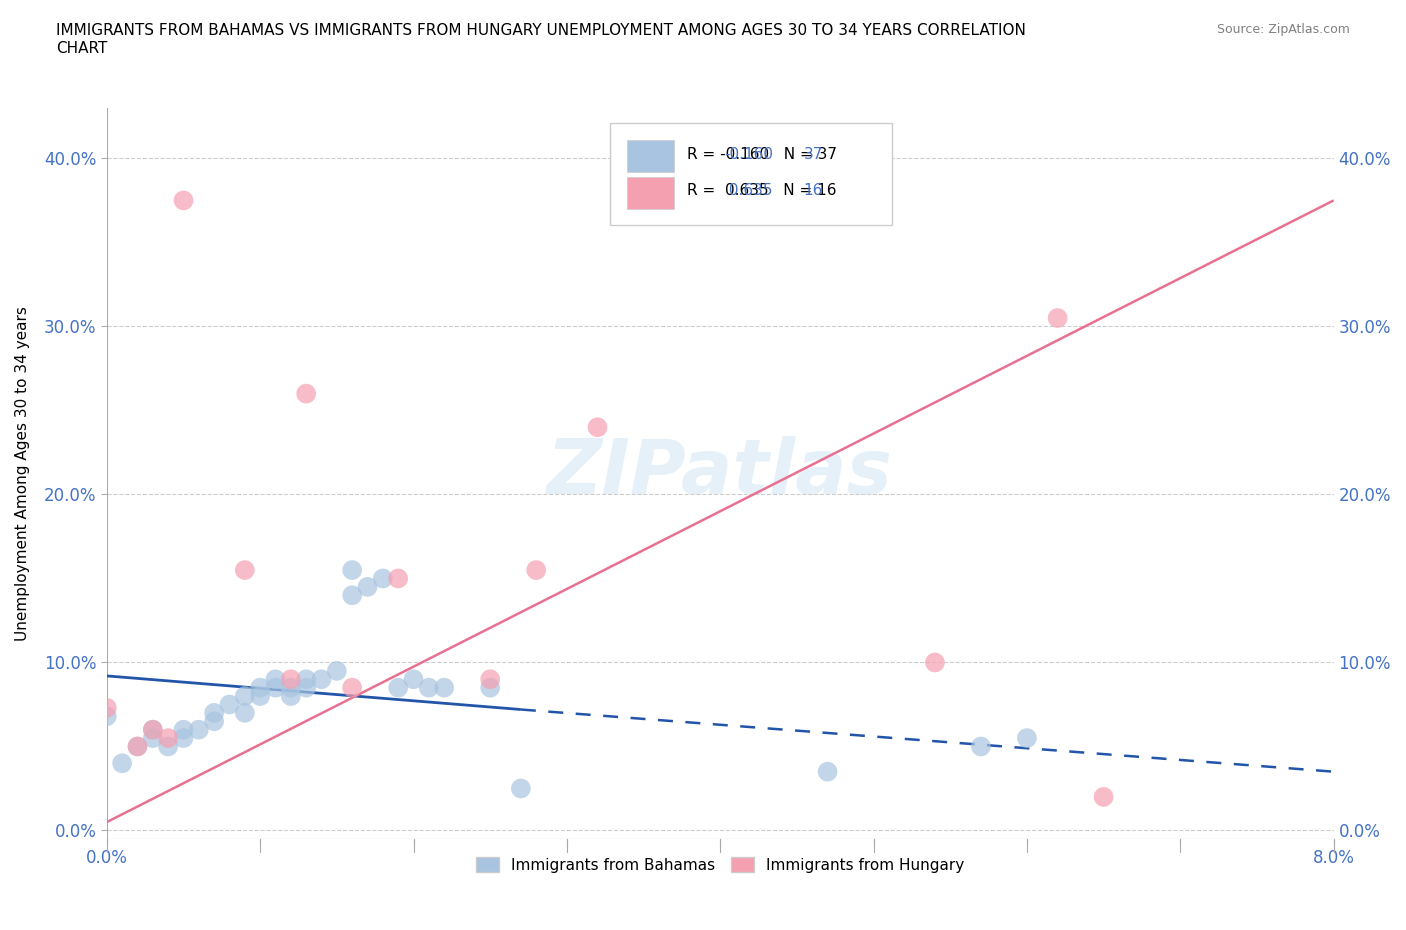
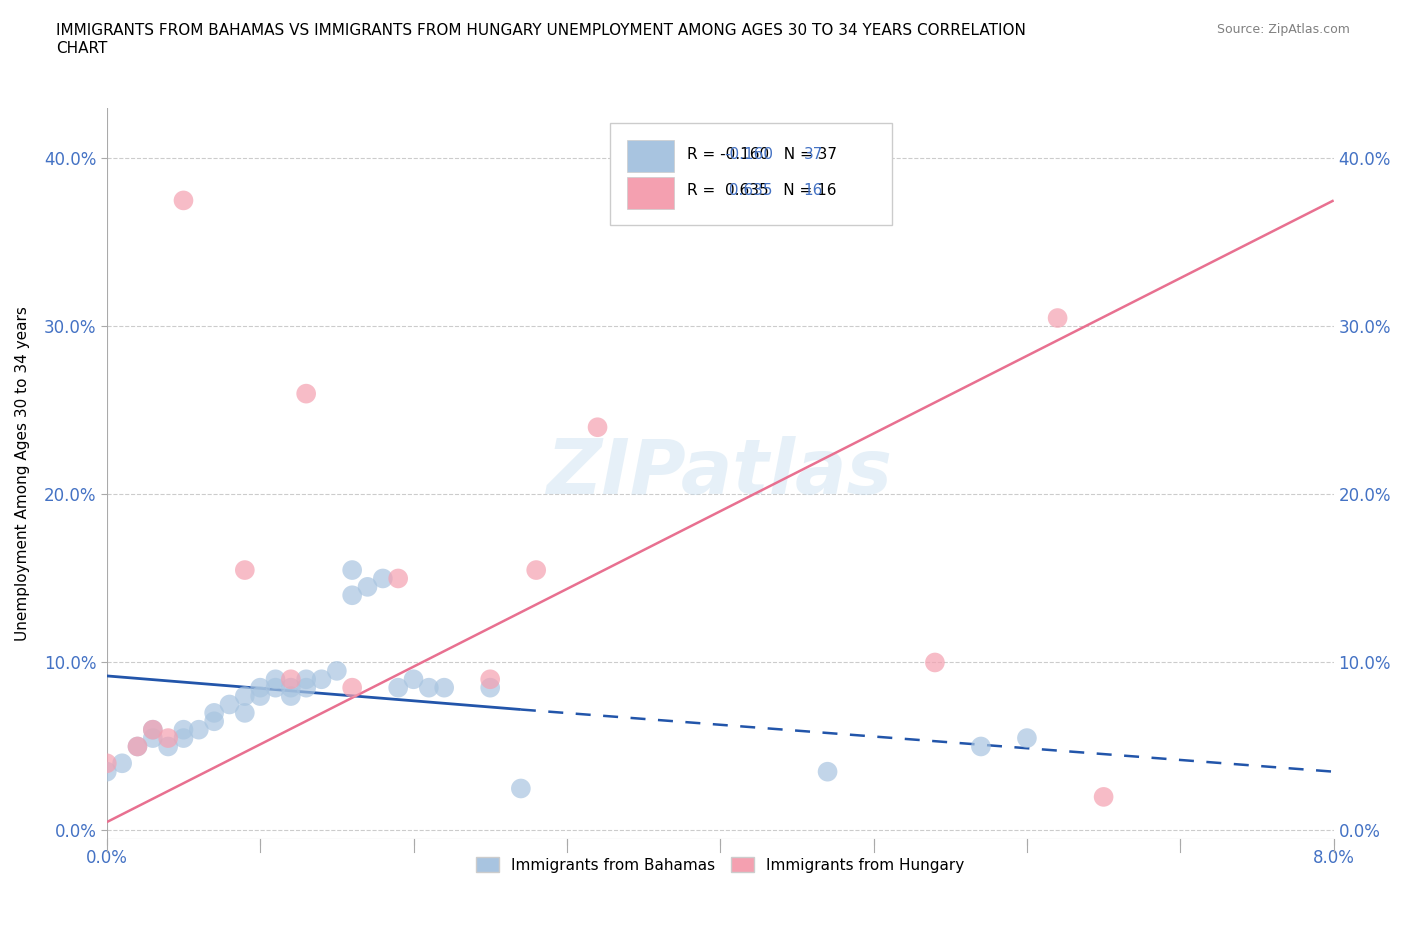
Immigrants from Bahamas/0.0%: 6.8% -> 3.5%
Immigrants from Hungary/0.0%: 7.3% -> 4.0%
